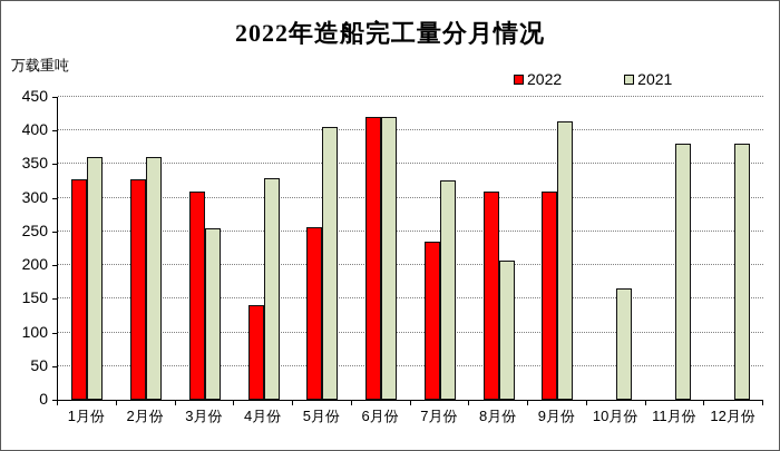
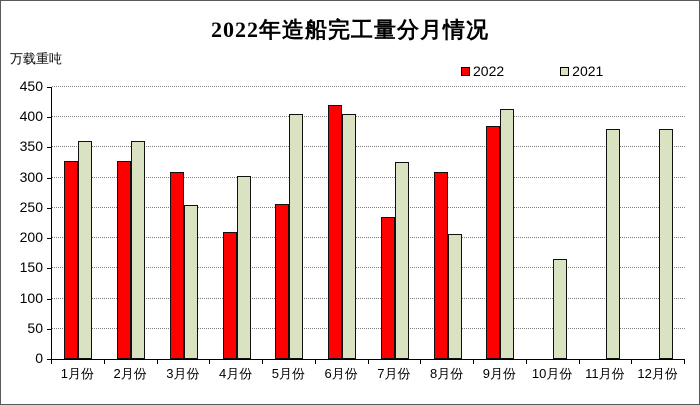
2022/4月份: 140 -> 210
2021/4月份: 330 -> 300
2021/6月份: 420 -> 400
2022/9月份: 310 -> 390
